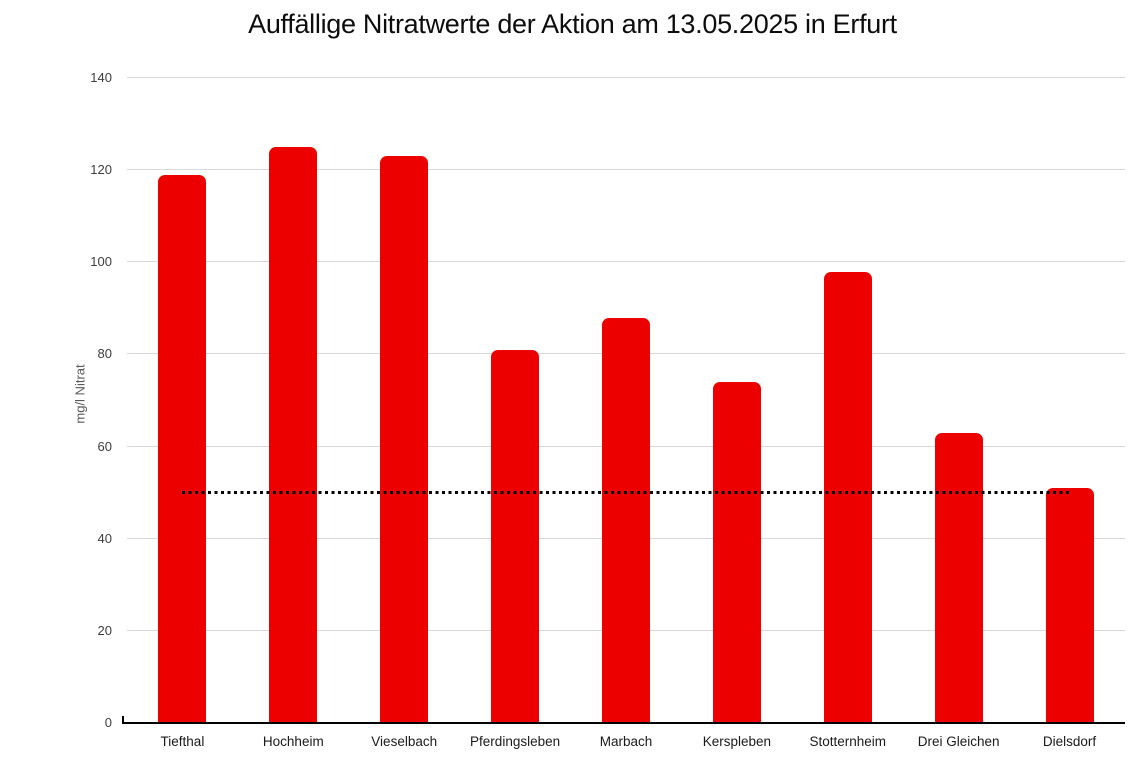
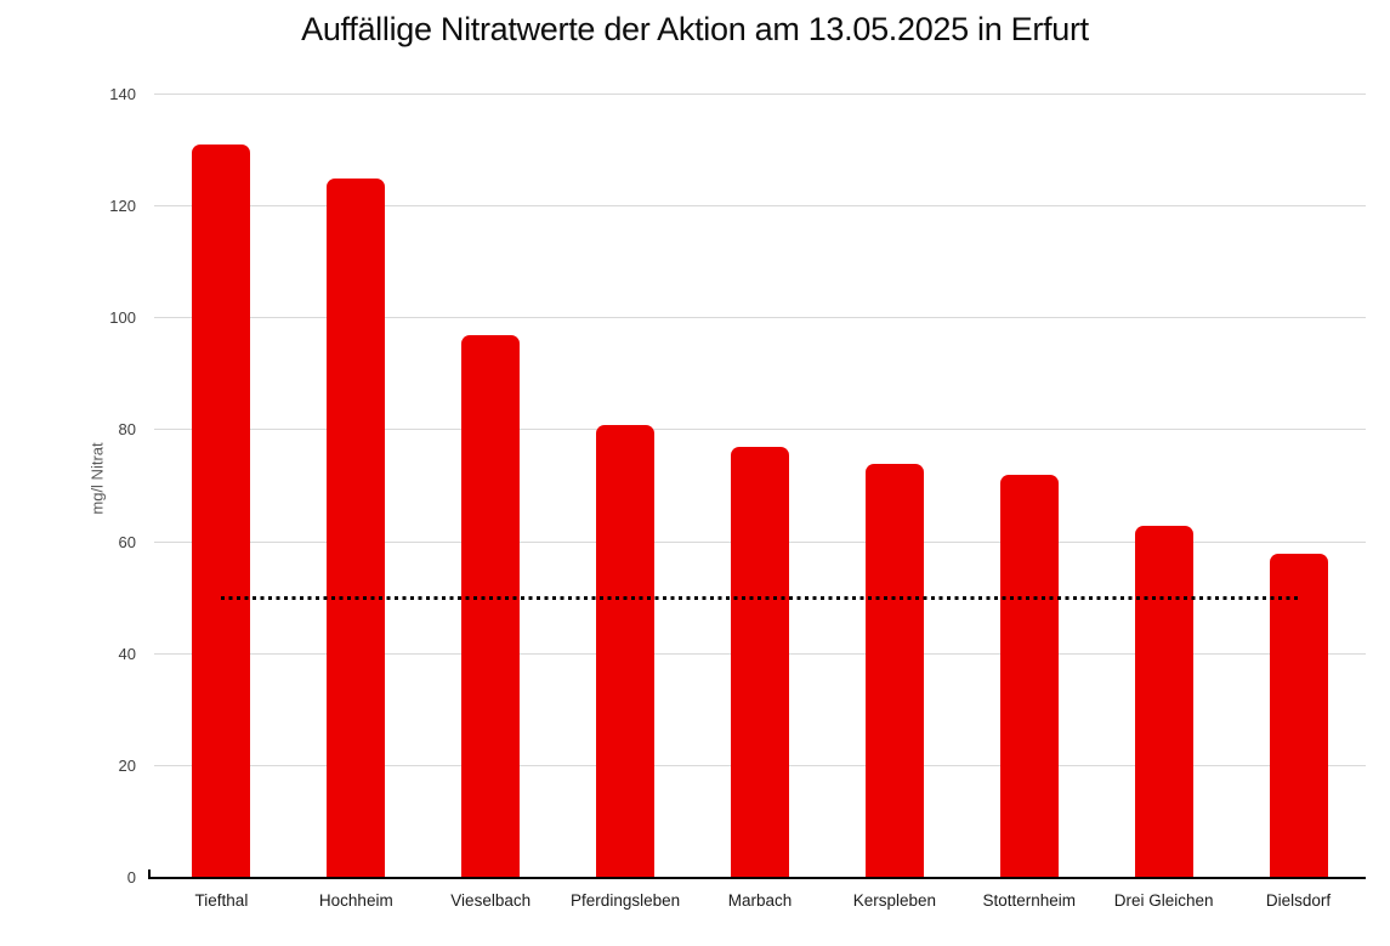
Tiefthal: 119 -> 131
Vieselbach: 123 -> 97
Marbach: 88 -> 77
Stotternheim: 98 -> 72
Dielsdorf: 51 -> 58
